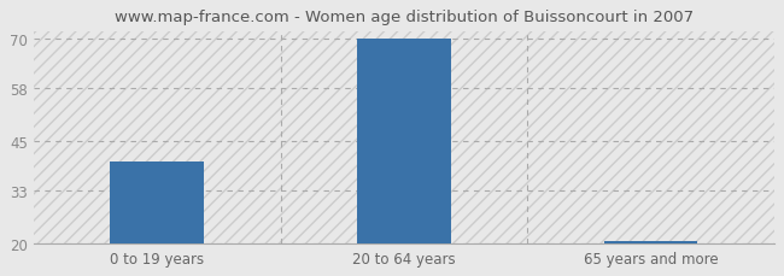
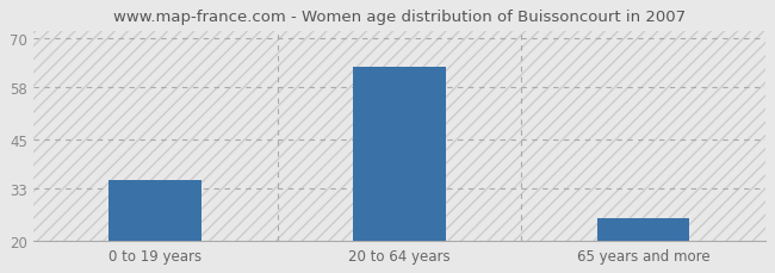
0 to 19 years: 40.0 -> 35.0
20 to 64 years: 70.0 -> 63.0
65 years and more: 20.5 -> 25.5
